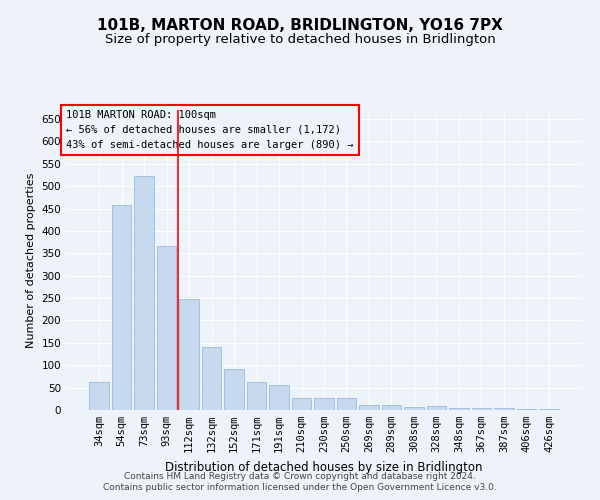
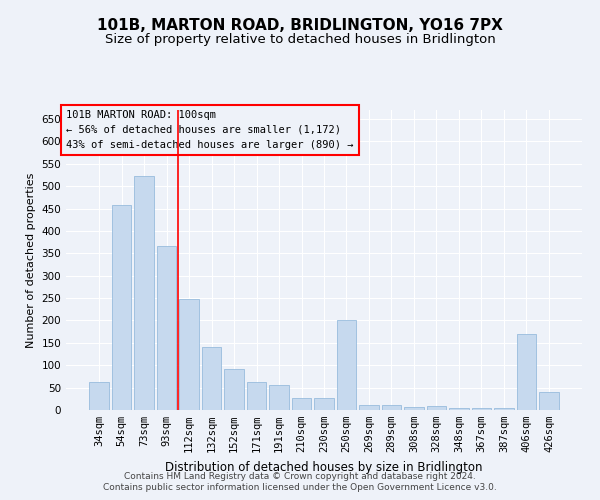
250sqm: 27 -> 200
406sqm: 3 -> 170
426sqm: 3 -> 40
